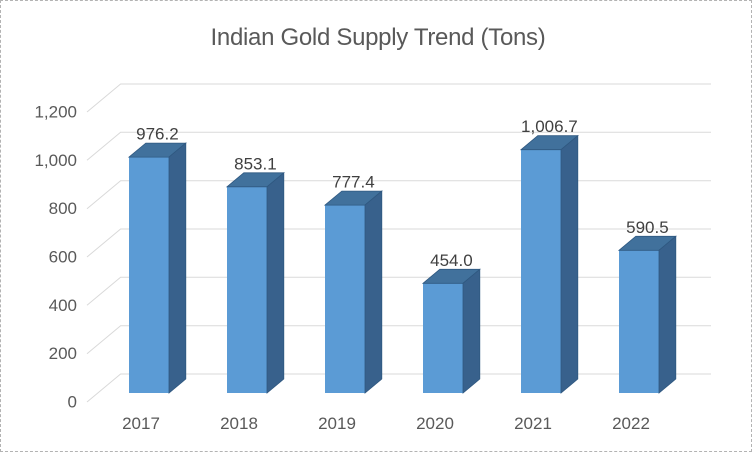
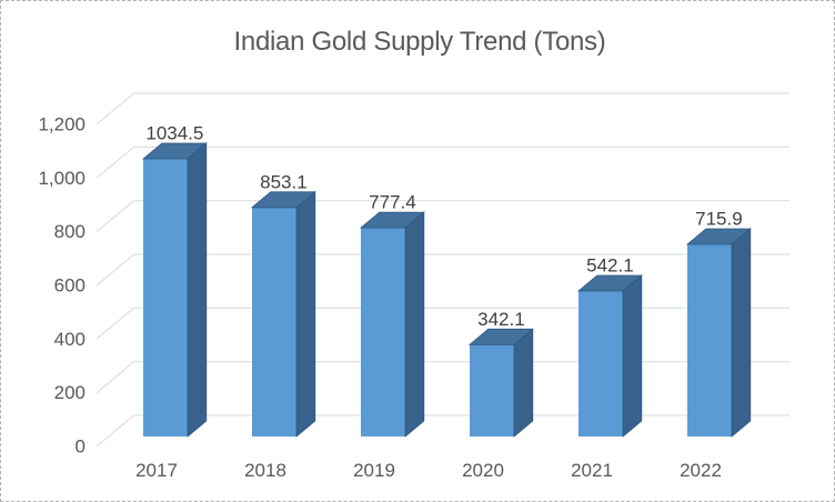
2017: 976.2 -> 1034.5
2020: 454.0 -> 342.1
2021: 1,006.7 -> 542.1
2022: 590.5 -> 715.9
